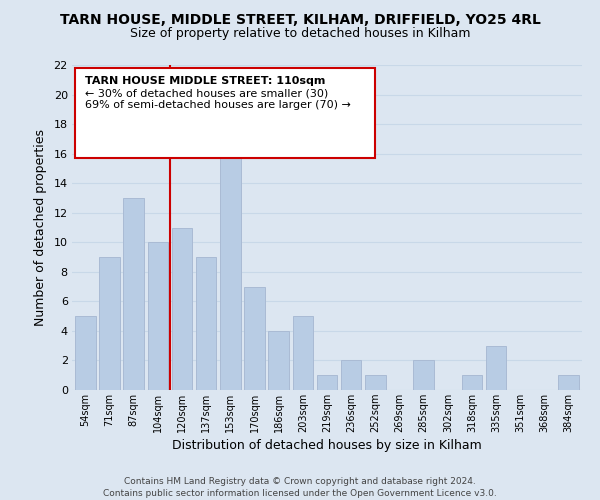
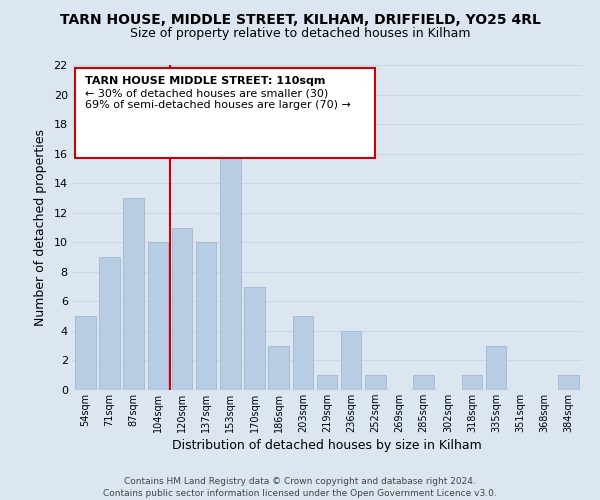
137sqm: 9 -> 10
186sqm: 4 -> 3
236sqm: 2 -> 4
285sqm: 2 -> 1
